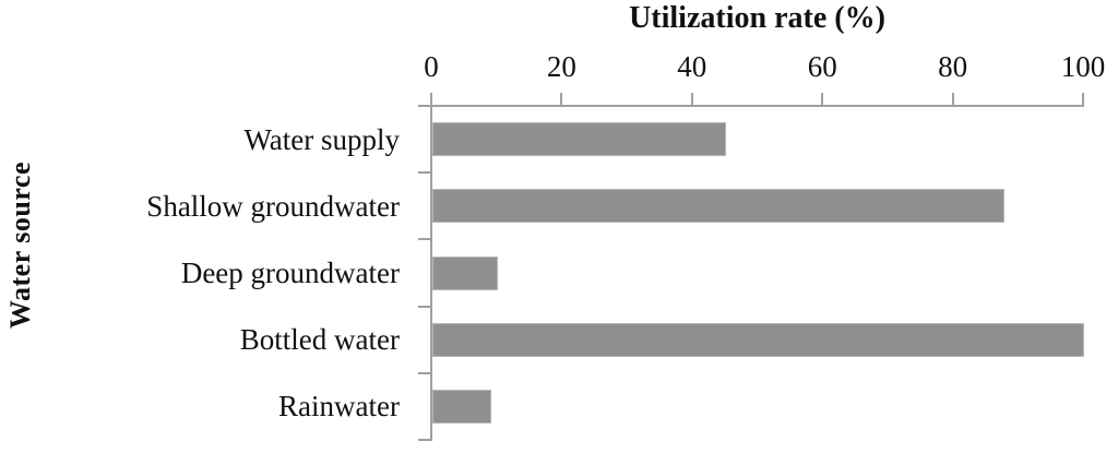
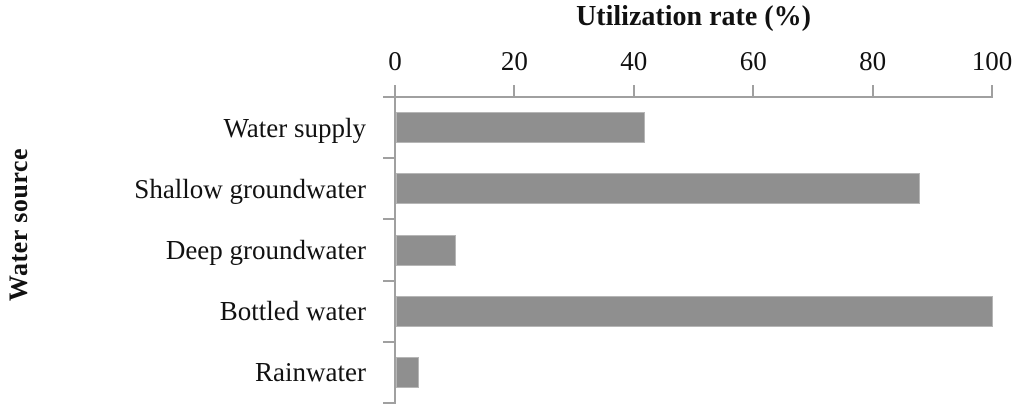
Water supply: 45 -> 42
Rainwater: 9 -> 4
